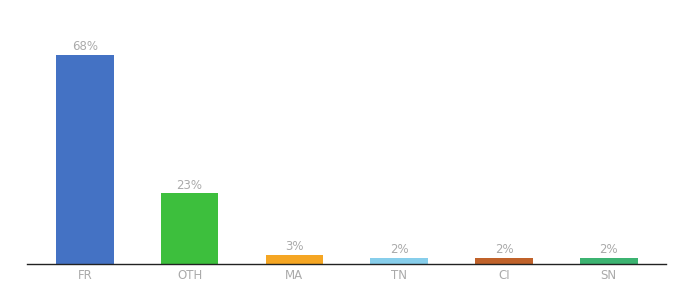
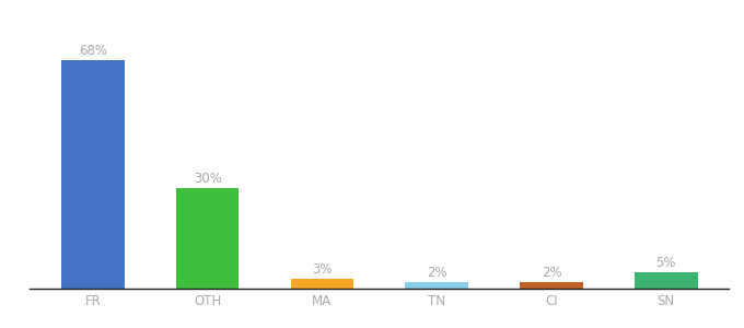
OTH: 23% -> 30%
SN: 2% -> 5%
